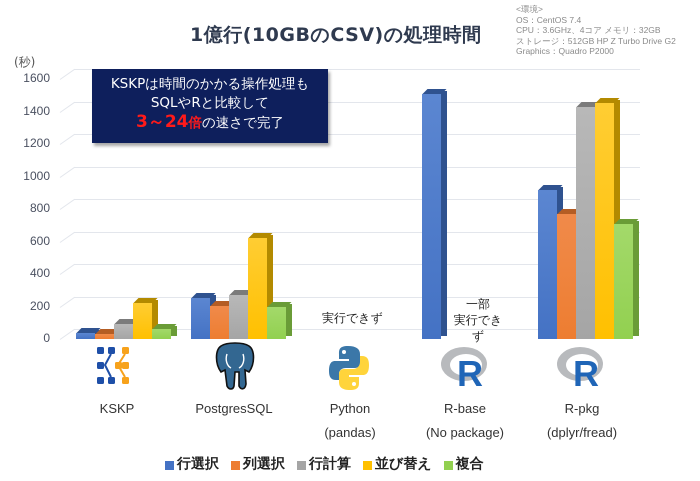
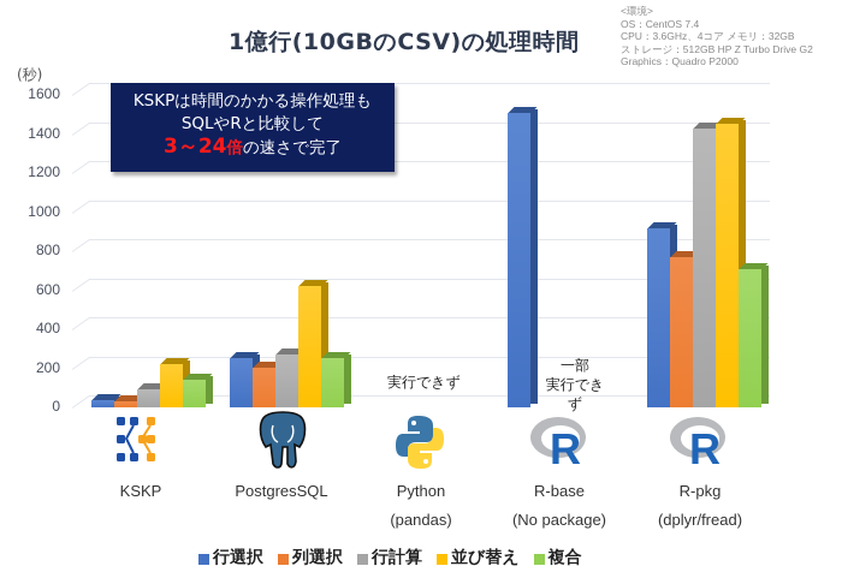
複合/KSKP: 60 -> 140
複合/PostgresSQL: 200 -> 250
